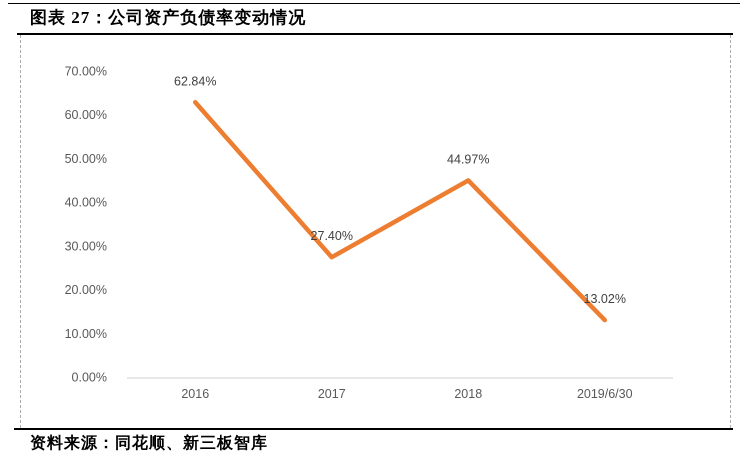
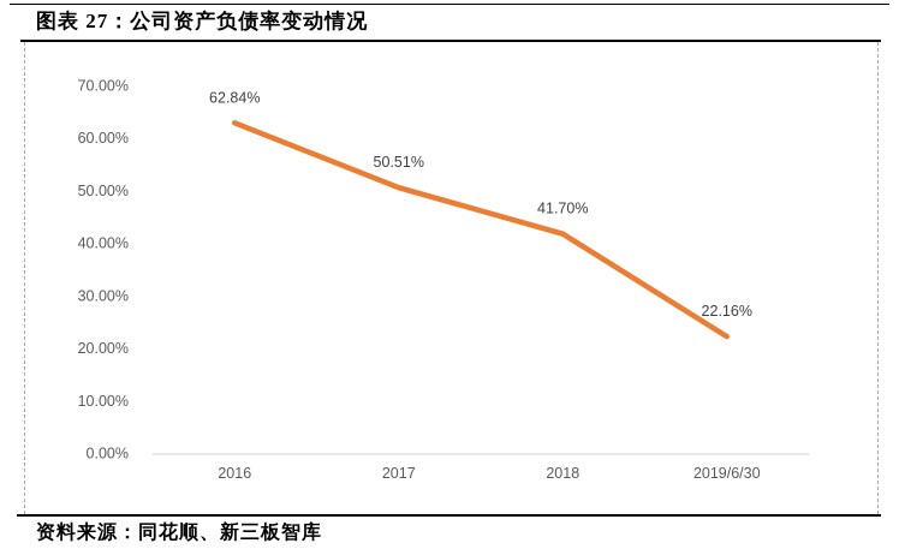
2017: 27.40% -> 50.51%
2018: 44.97% -> 41.70%
2019/6/30: 13.02% -> 22.16%
